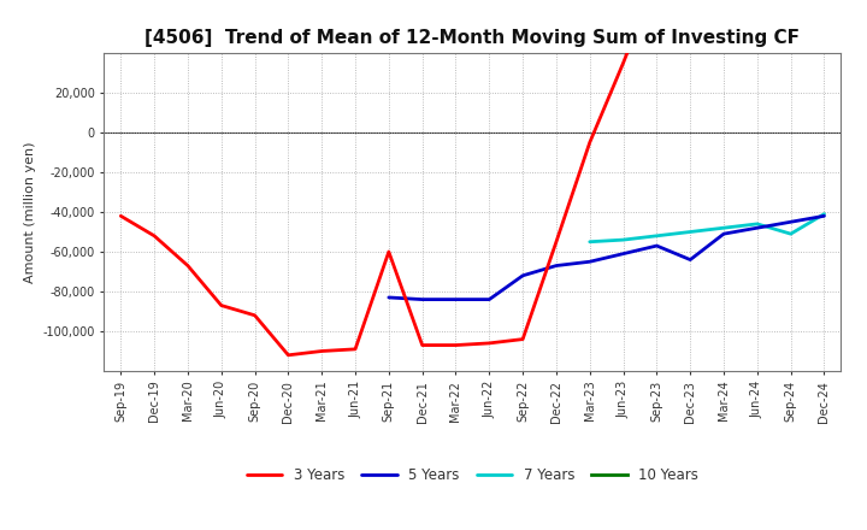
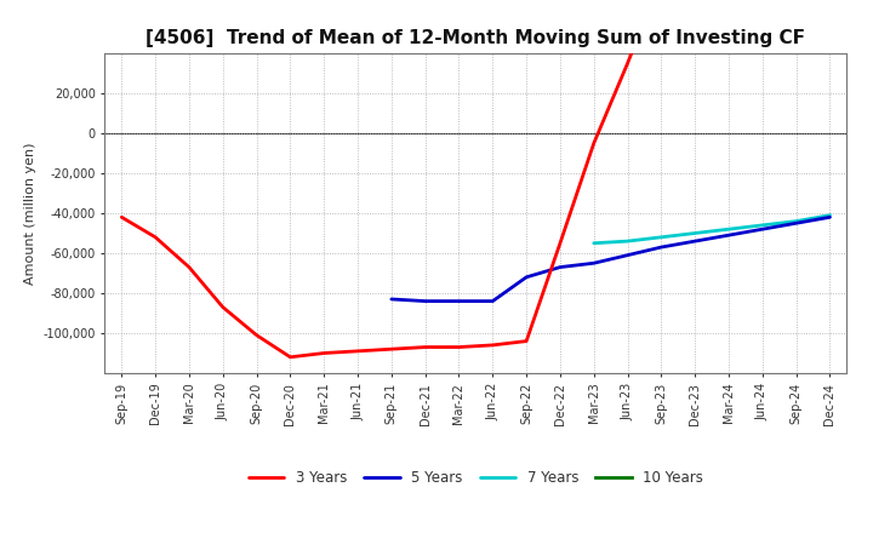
3 Years/Sep-20: -92,000 -> -101,000
3 Years/Sep-21: -60,000 -> -108,000
5 Years/Dec-23: -64,000 -> -54,000
7 Years/Sep-24: -51,000 -> -44,000
